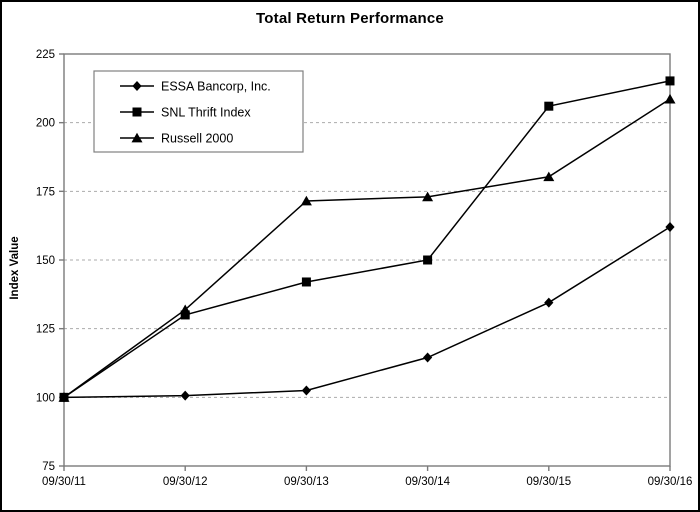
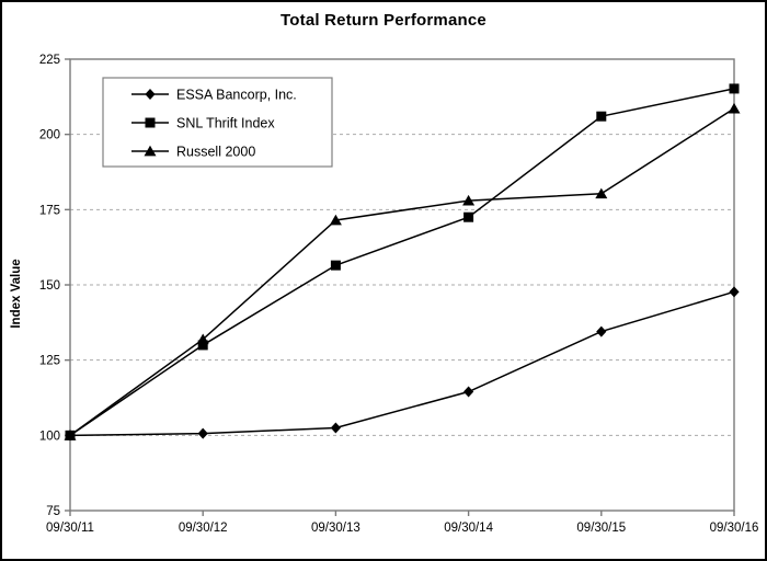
SNL Thrift Index/09/30/13: 142 -> 156
SNL Thrift Index/09/30/14: 150 -> 172
Russell 2000/09/30/14: 173 -> 178
ESSA Bancorp, Inc./09/30/16: 162 -> 148
